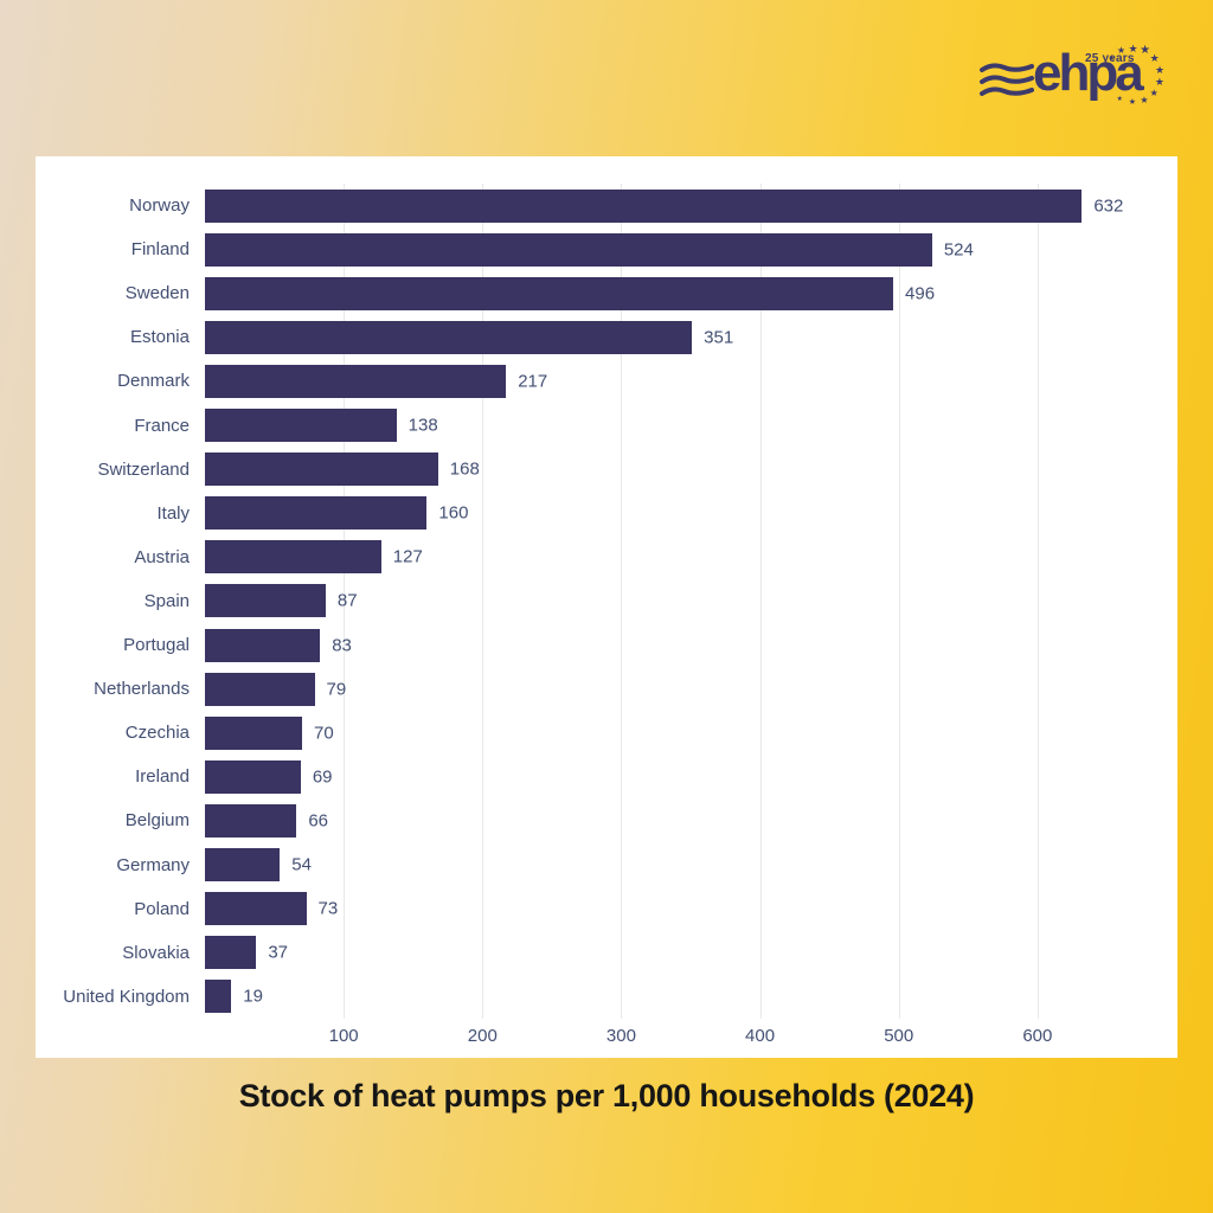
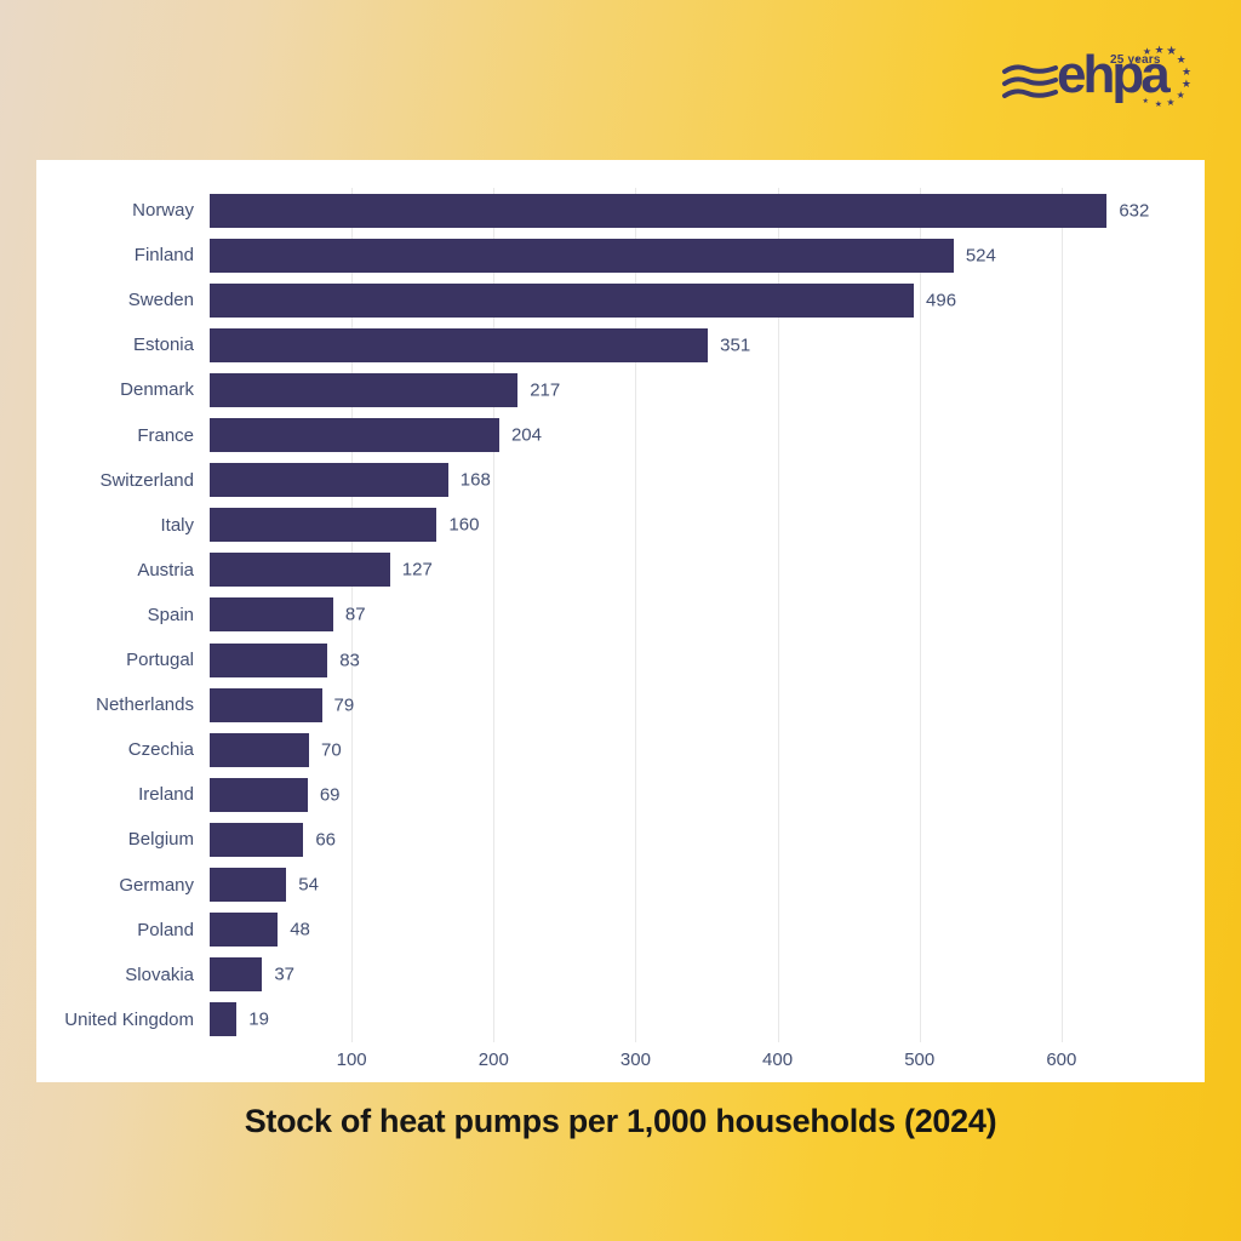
France: 138 -> 204
Poland: 73 -> 48
